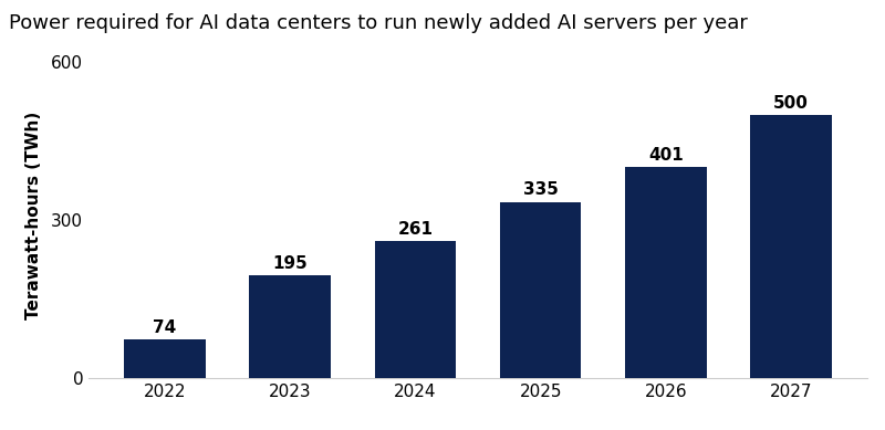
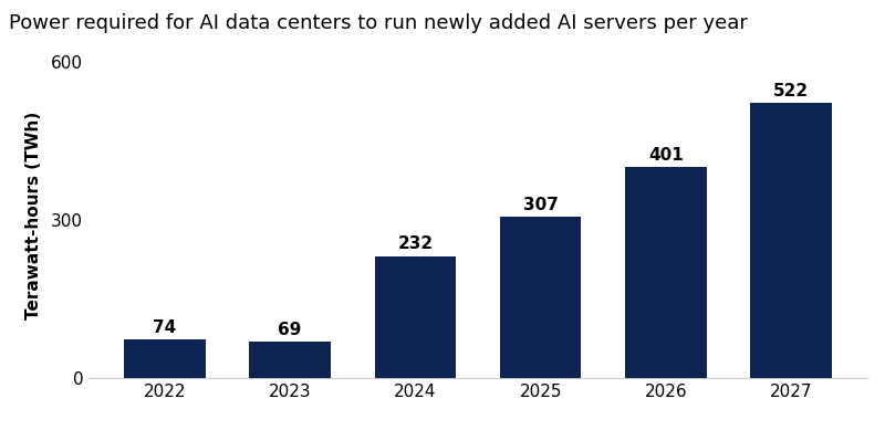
2023: 195 -> 69
2024: 261 -> 232
2025: 335 -> 307
2027: 500 -> 522
